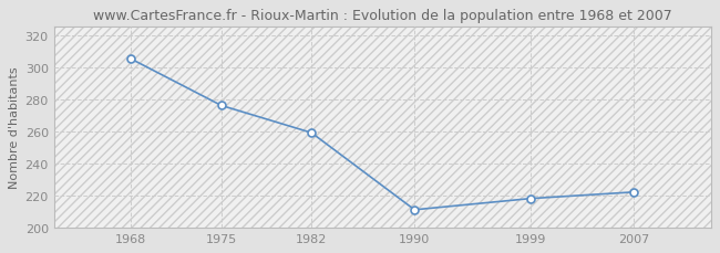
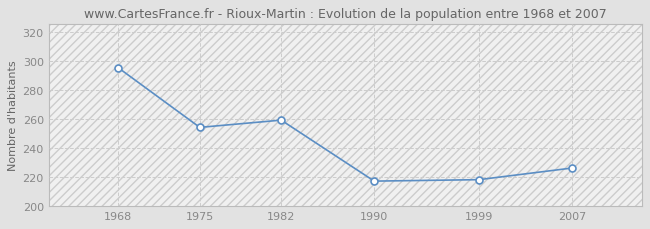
1968: 305 -> 295
1975: 276 -> 254
1990: 211 -> 217
2007: 222 -> 226
